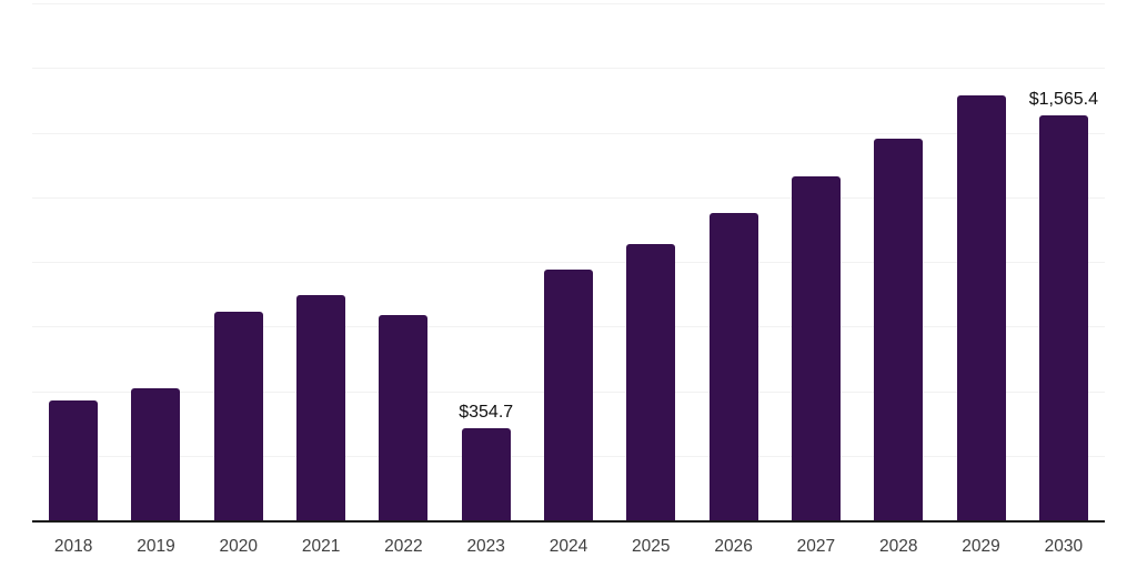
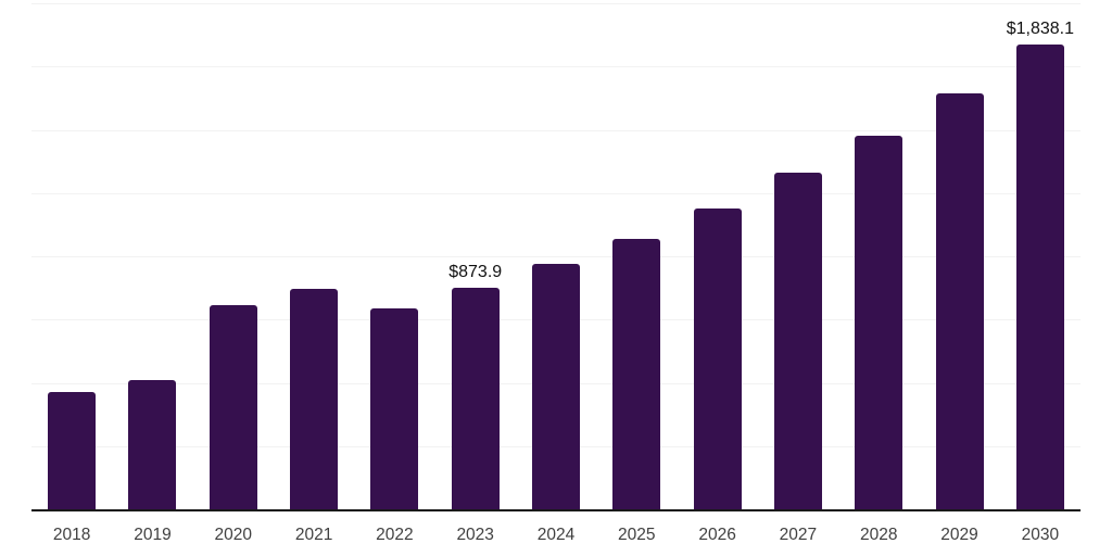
2023: $354.7 -> $873.9
2030: $1,565.4 -> $1,838.1
